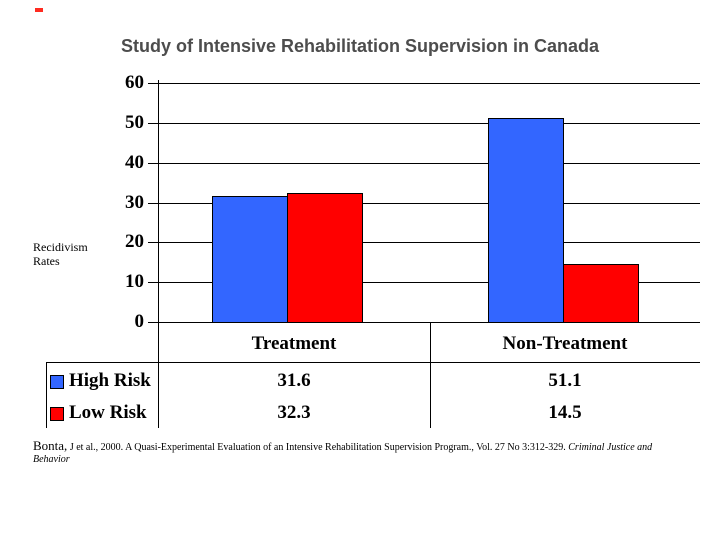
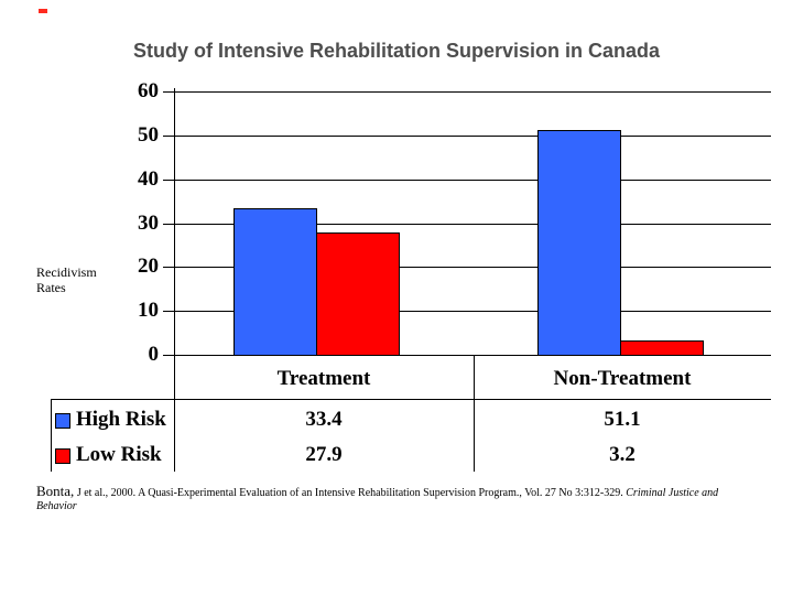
High Risk/Treatment: 31.6 -> 33.4
Low Risk/Treatment: 32.3 -> 27.9
Low Risk/Non-Treatment: 14.5 -> 3.2
